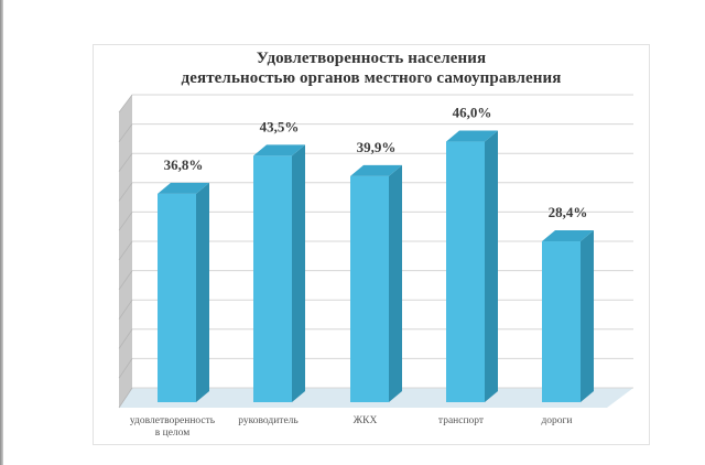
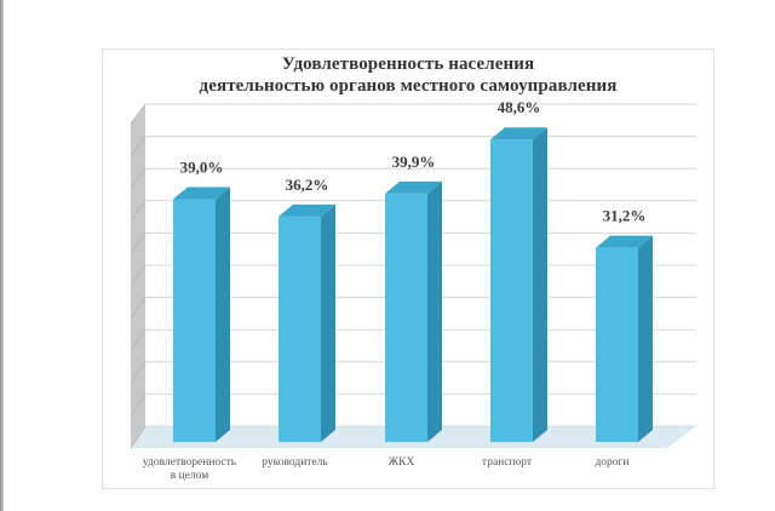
удовлетворенность в целом: 36,8% -> 39,0%
руководитель: 43,5% -> 36,2%
транспорт: 46,0% -> 48,6%
дороги: 28,4% -> 31,2%
